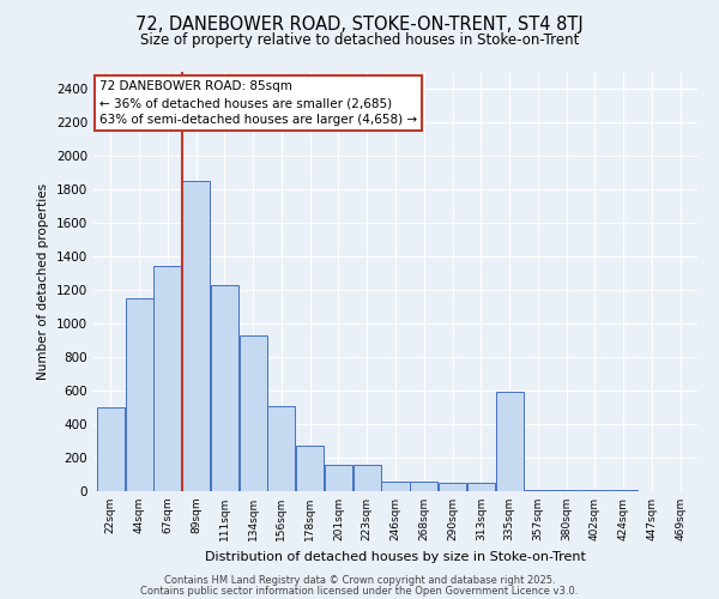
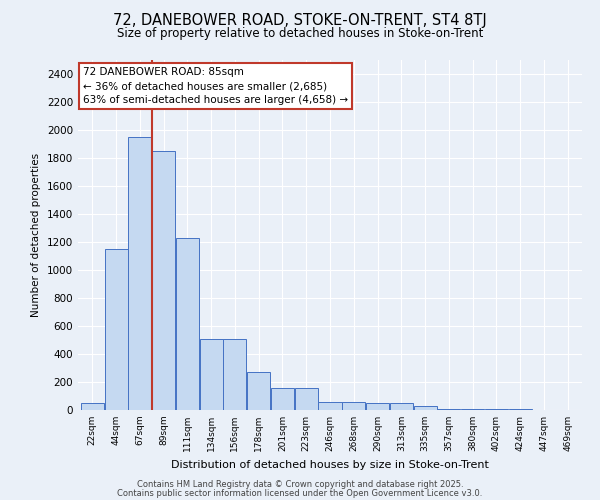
22sqm: 500 -> 50
67sqm: 1340 -> 1950
134sqm: 930 -> 510
335sqm: 590 -> 30
